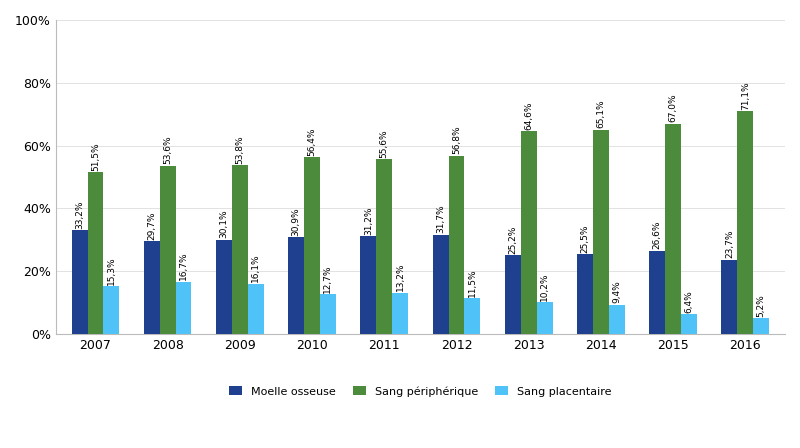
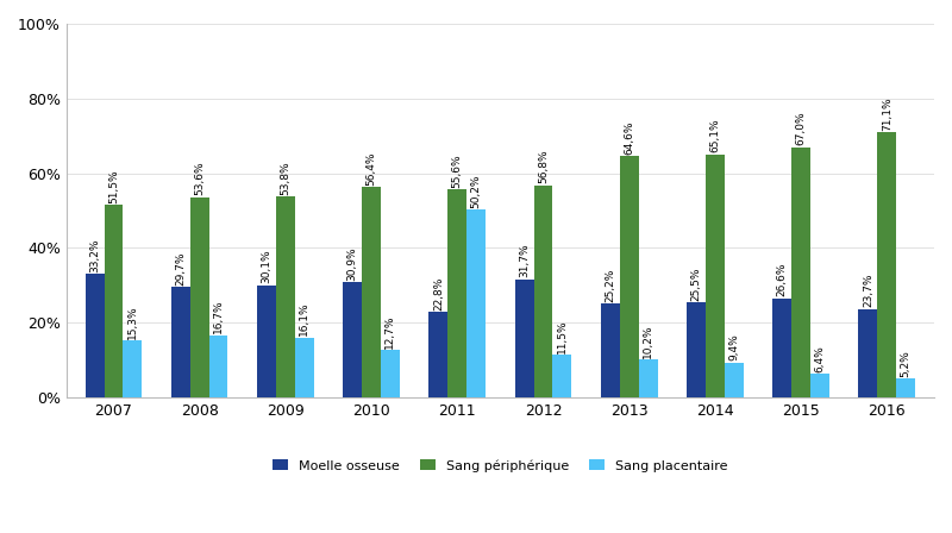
Moelle osseuse/2011: 31,2% -> 22,8%
Sang placentaire/2011: 13,2% -> 50,2%
